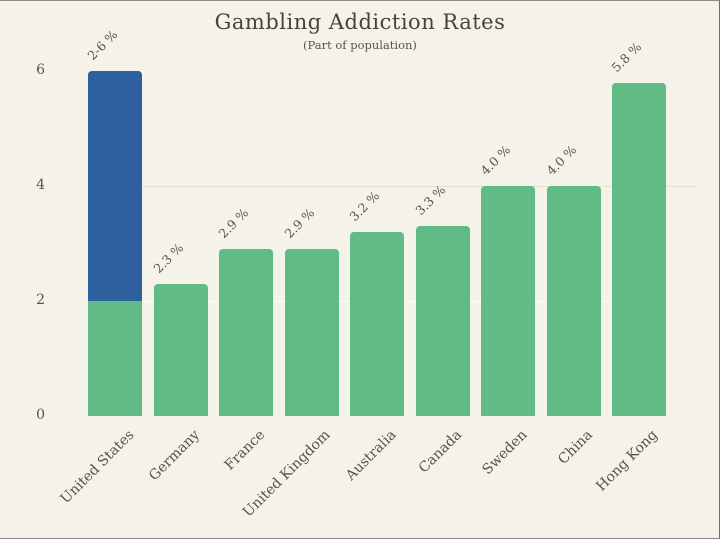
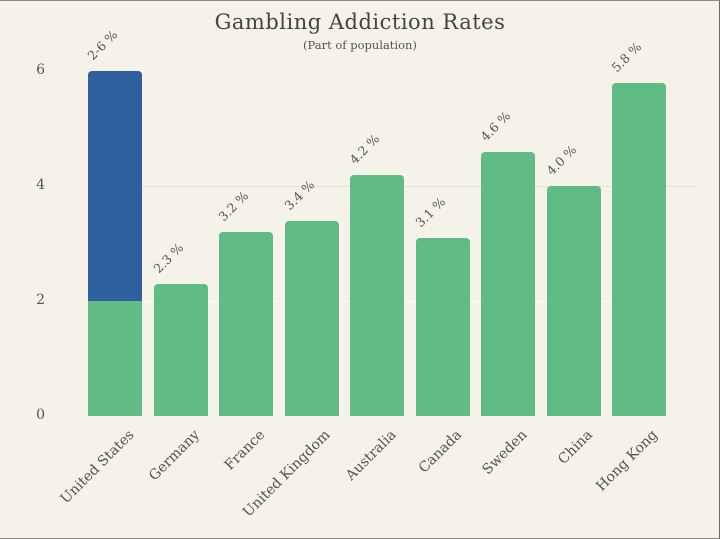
France: 2.9 -> 3.2
United Kingdom: 2.9 -> 3.4
Australia: 3.2 -> 4.2
Canada: 3.3 -> 3.1
Sweden: 4.0 -> 4.6
